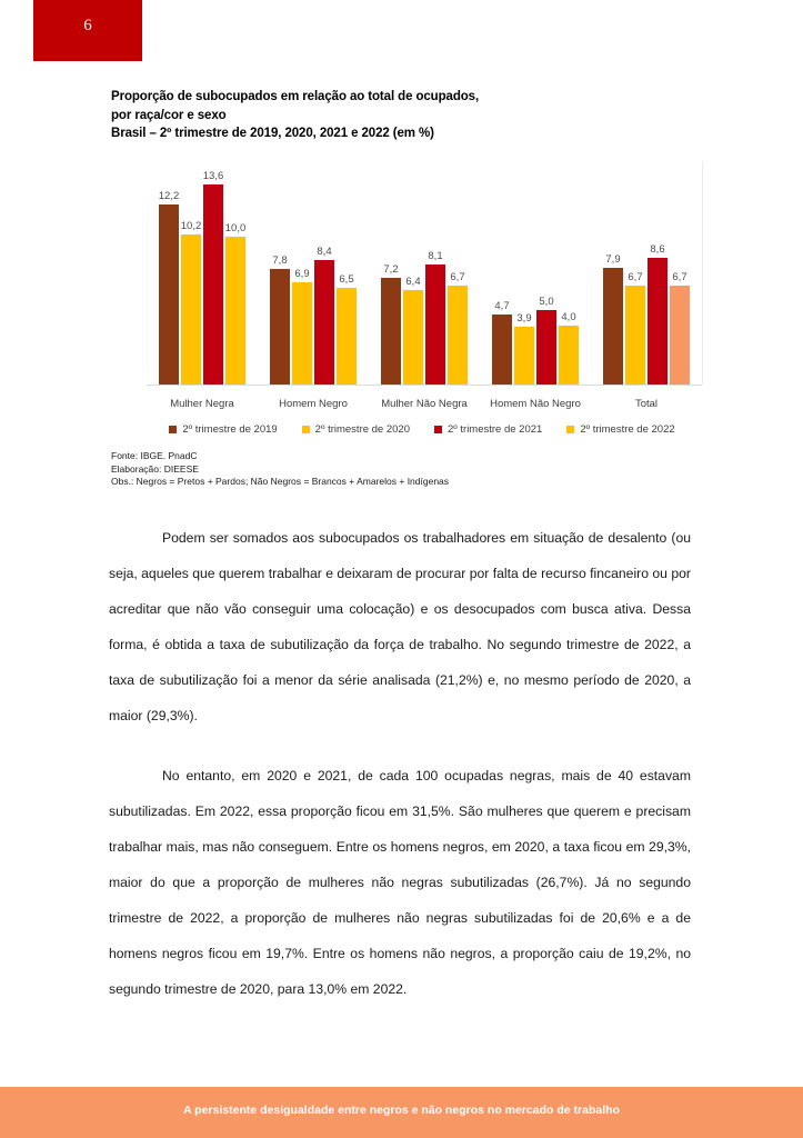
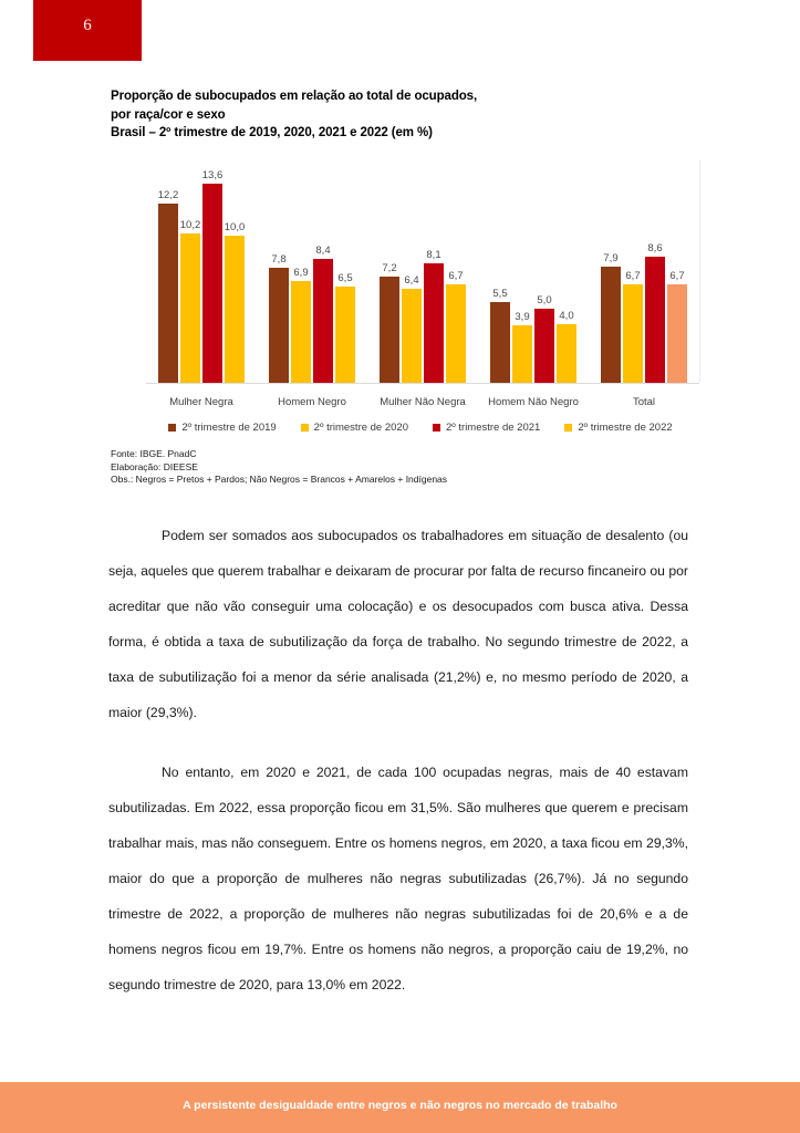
2º trimestre de 2019/Homem Não Negro: 4,7 -> 5,5
